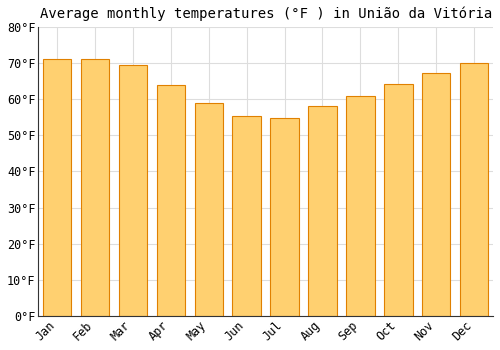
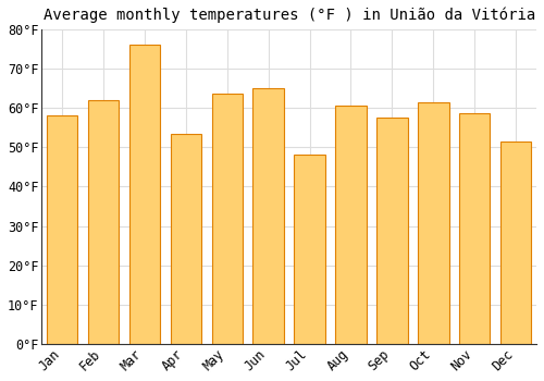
Jan: 71.1°F -> 58.0°F
Feb: 71.1°F -> 62.0°F
Mar: 69.3°F -> 76.0°F
Apr: 63.9°F -> 53.5°F
May: 59.0°F -> 63.5°F
Jun: 55.2°F -> 65.0°F
Jul: 54.9°F -> 48.0°F
Aug: 58.1°F -> 60.5°F
Sep: 60.8°F -> 57.5°F
Oct: 64.2°F -> 61.5°F
Nov: 67.3°F -> 58.5°F
Dec: 70.0°F -> 51.5°F
